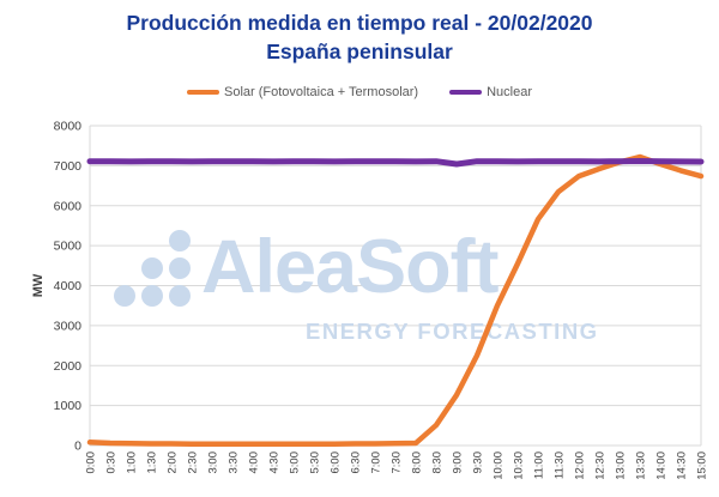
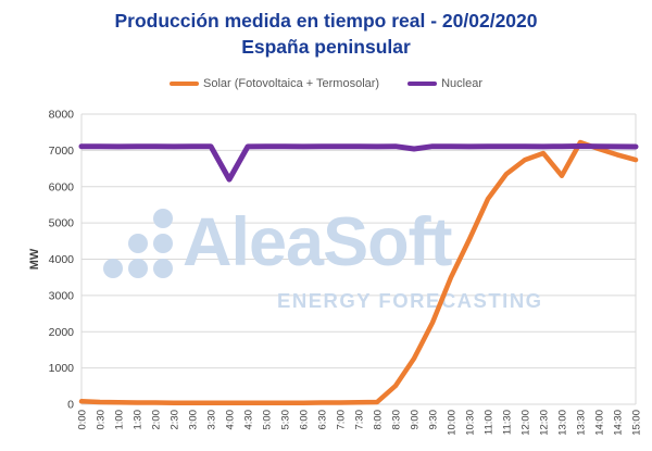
Nuclear/4:00: 7100 -> 6200
Solar (Fotovoltaica + Termosolar)/13:00: 7100 -> 6300
